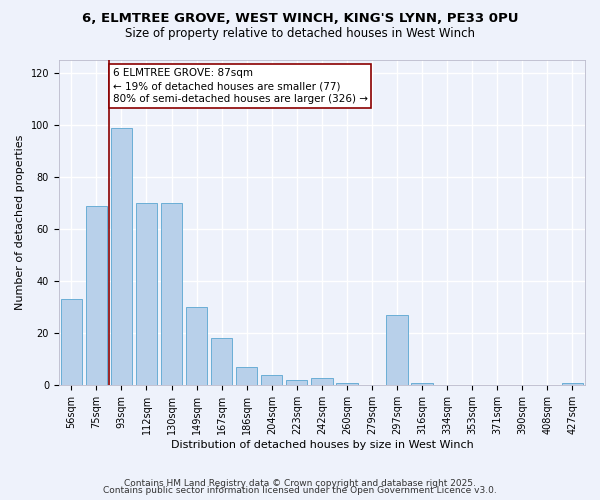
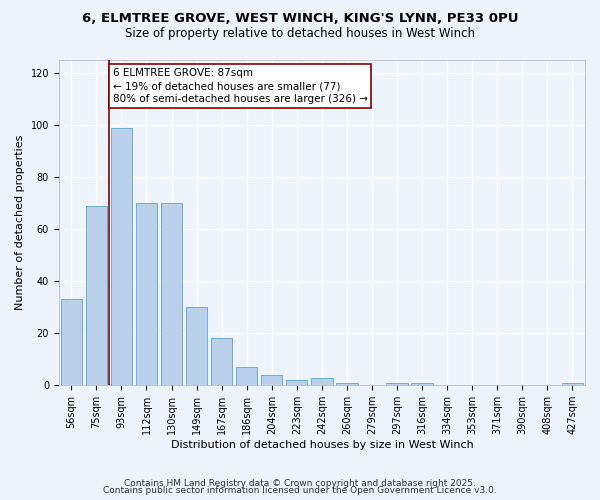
297sqm: 27 -> 1
